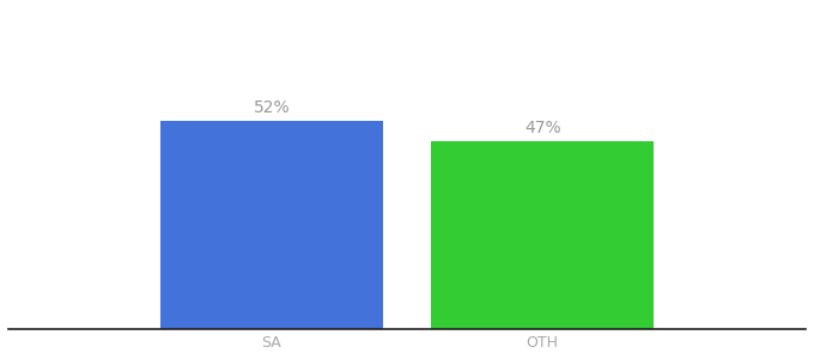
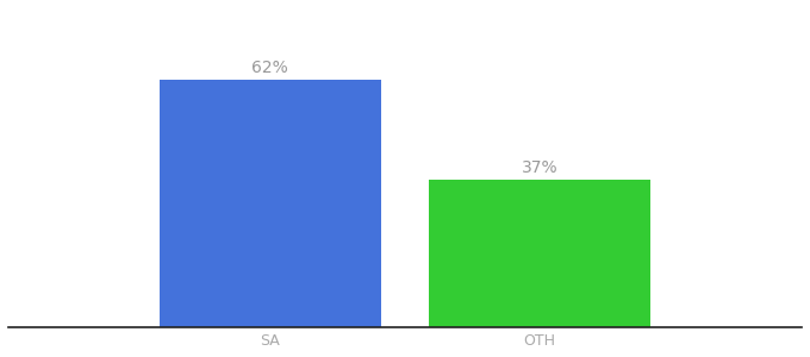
SA: 52% -> 62%
OTH: 47% -> 37%
